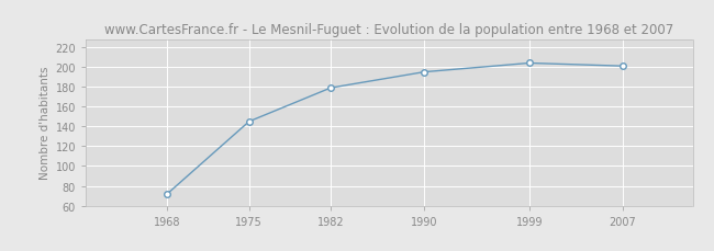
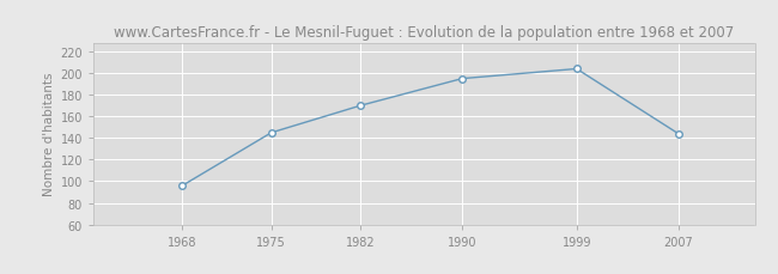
1968: 72 -> 96
1982: 179 -> 170
2007: 201 -> 144
